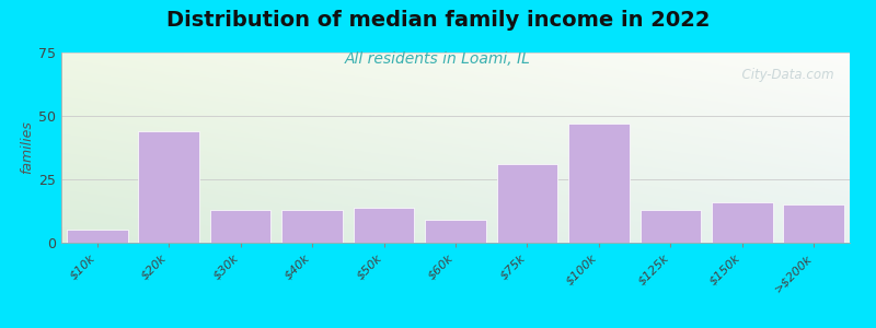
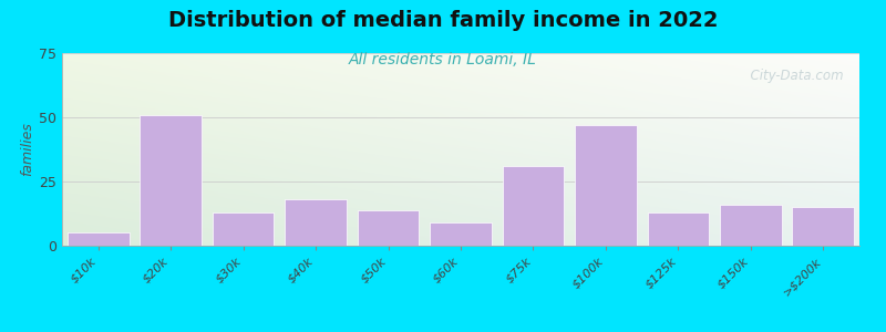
$20k: 44 -> 51
$40k: 13 -> 18
